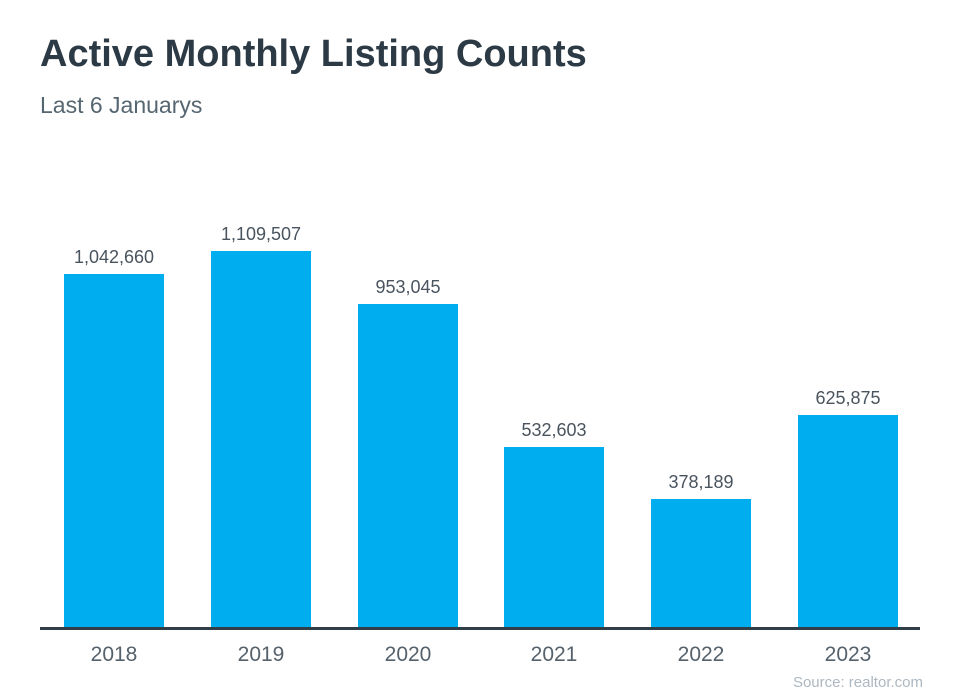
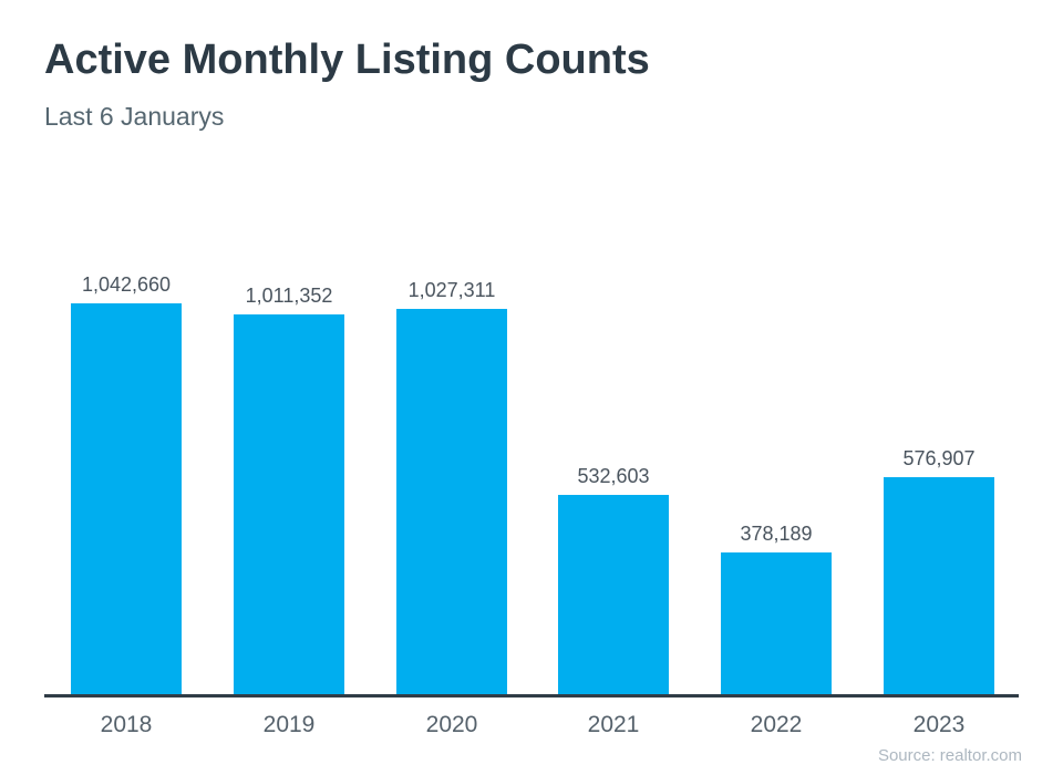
2019: 1,109,507 -> 1,011,352
2020: 953,045 -> 1,027,311
2023: 625,875 -> 576,907
